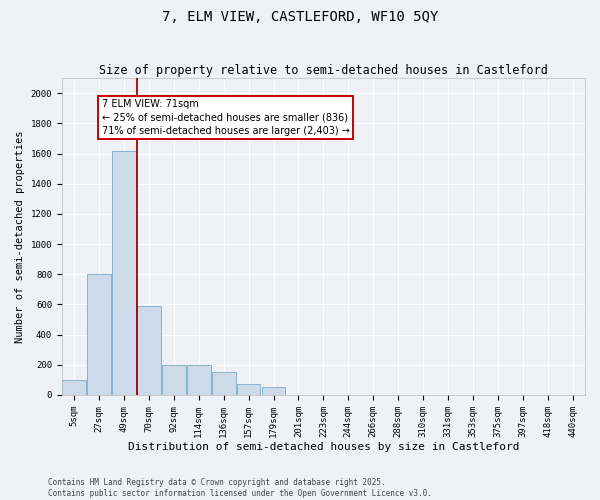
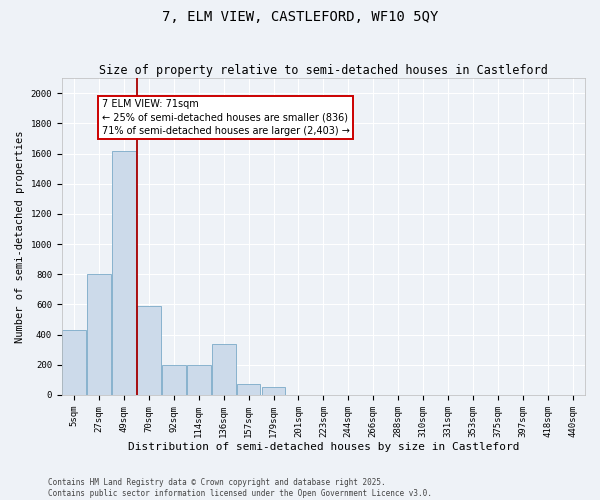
5sqm: 100 -> 430
136sqm: 150 -> 340
